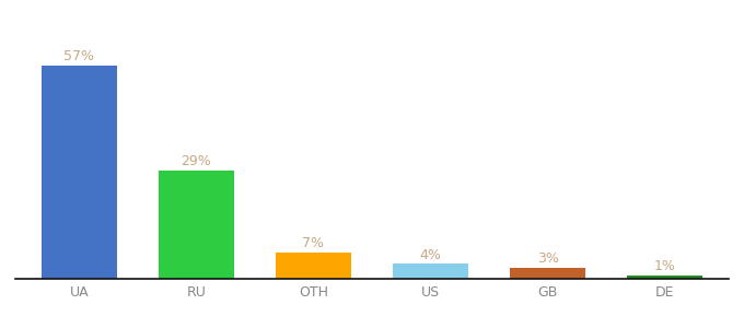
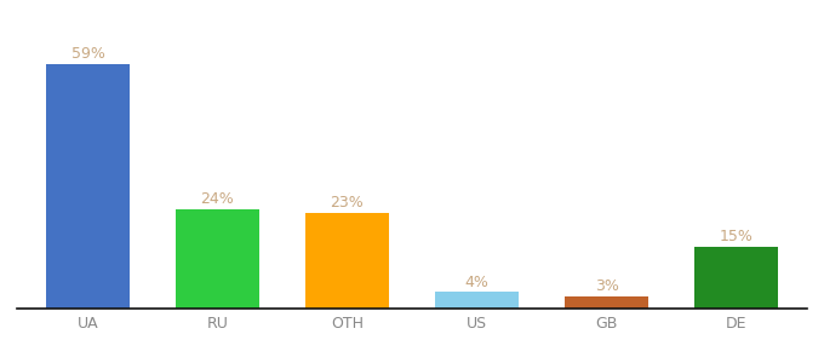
UA: 57% -> 59%
RU: 29% -> 24%
OTH: 7% -> 23%
DE: 1% -> 15%
